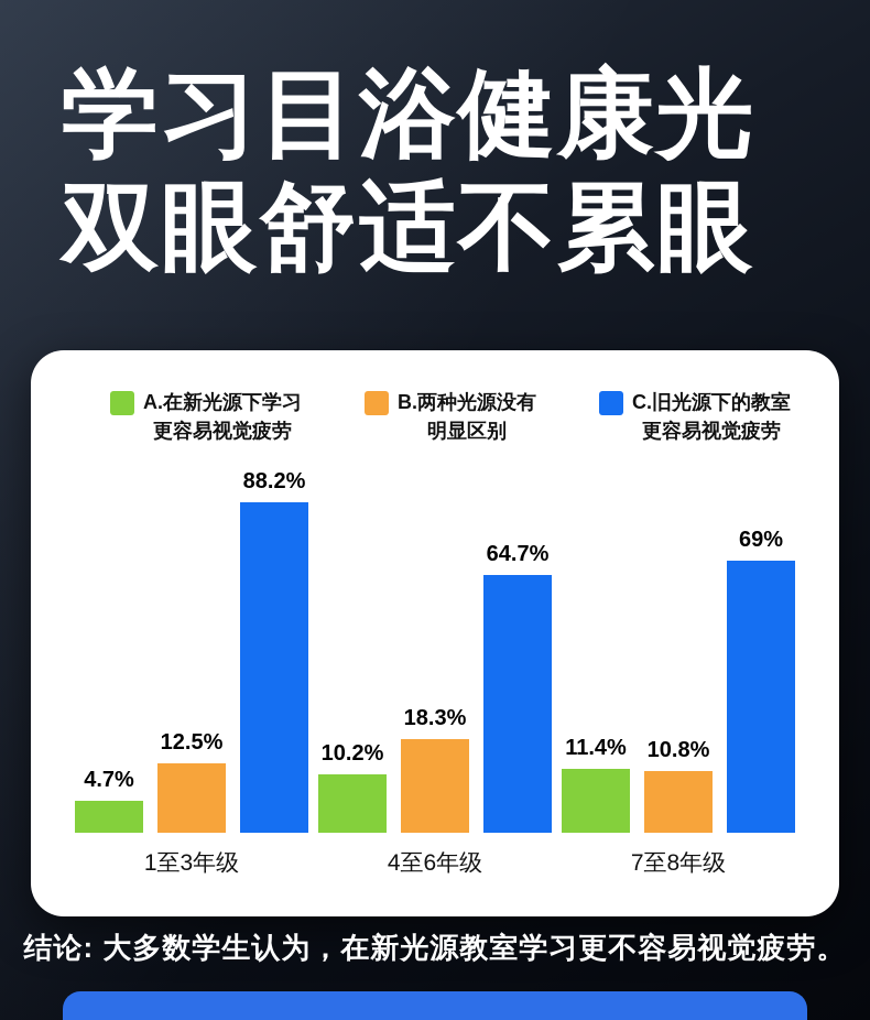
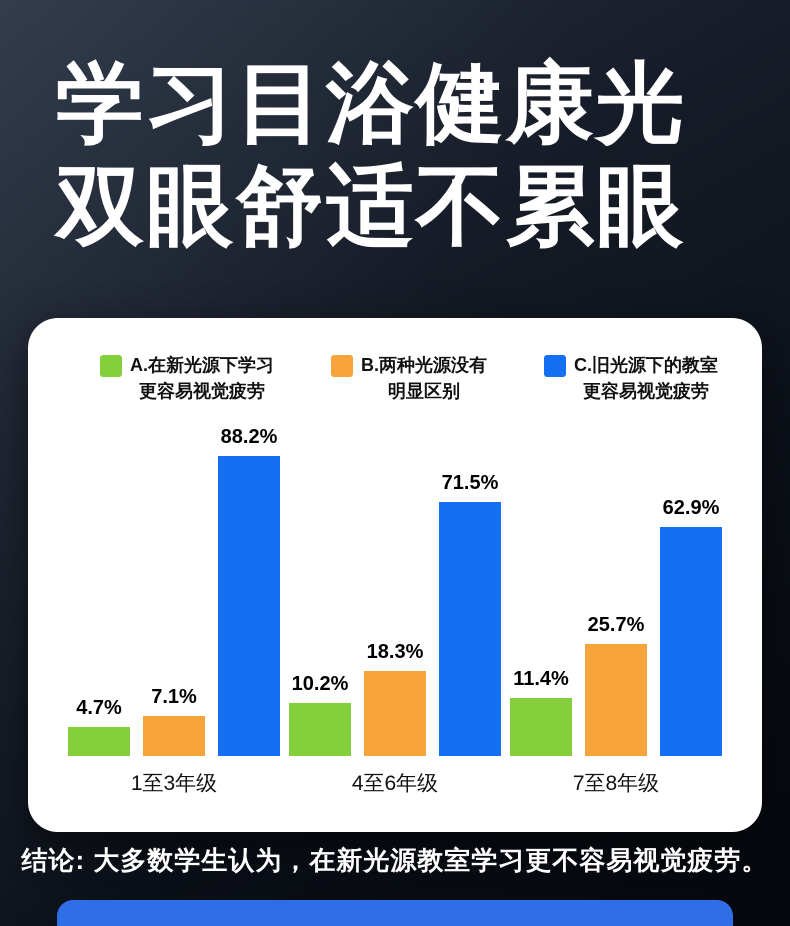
B.两种光源没有明显区别/1至3年级: 12.5% -> 7.1%
C.旧光源下的教室更容易视觉疲劳/4至6年级: 64.7% -> 71.5%
B.两种光源没有明显区别/7至8年级: 10.8% -> 25.7%
C.旧光源下的教室更容易视觉疲劳/7至8年级: 69% -> 62.9%
